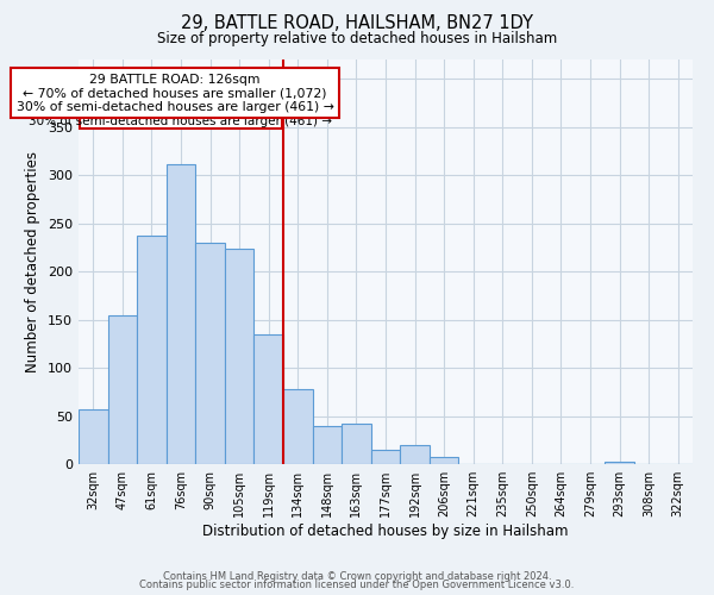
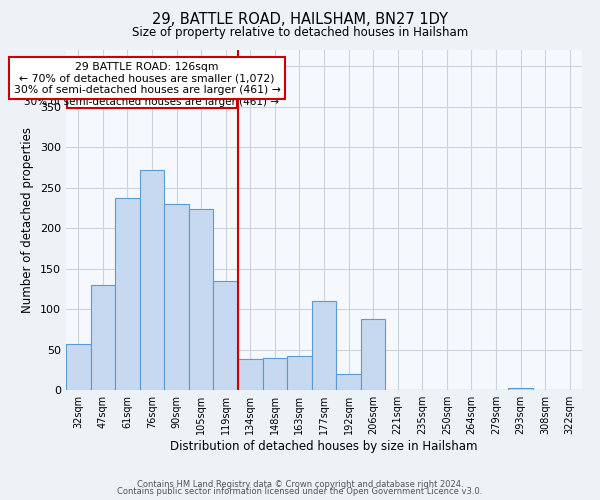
47sqm: 154 -> 130
76sqm: 311 -> 272
134sqm: 78 -> 38
177sqm: 15 -> 110
206sqm: 7 -> 88
